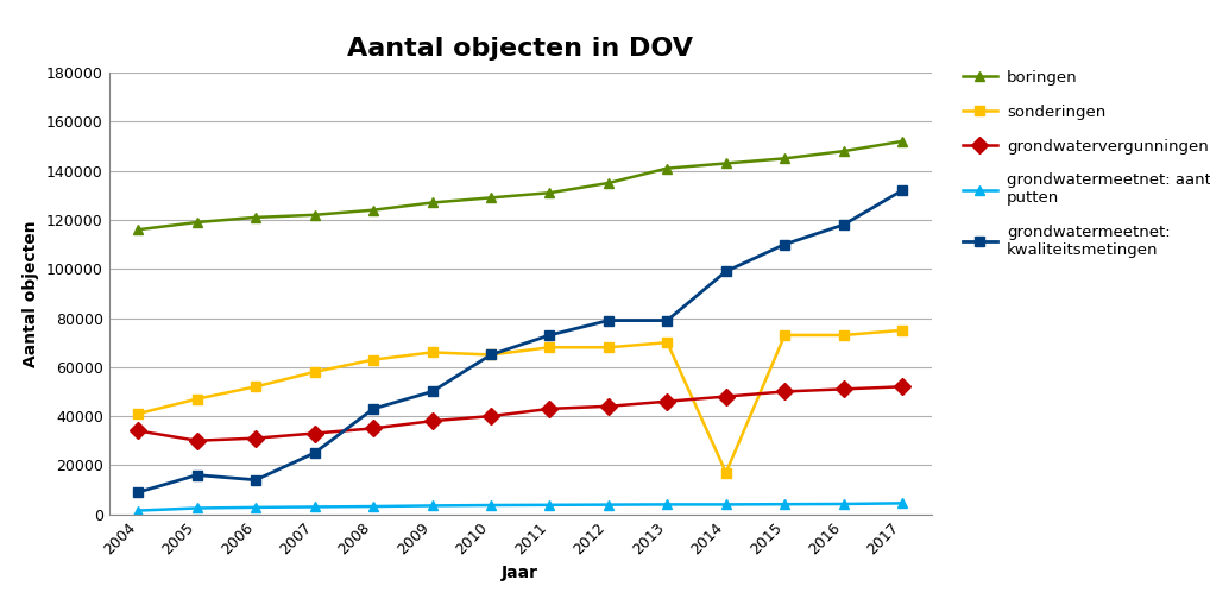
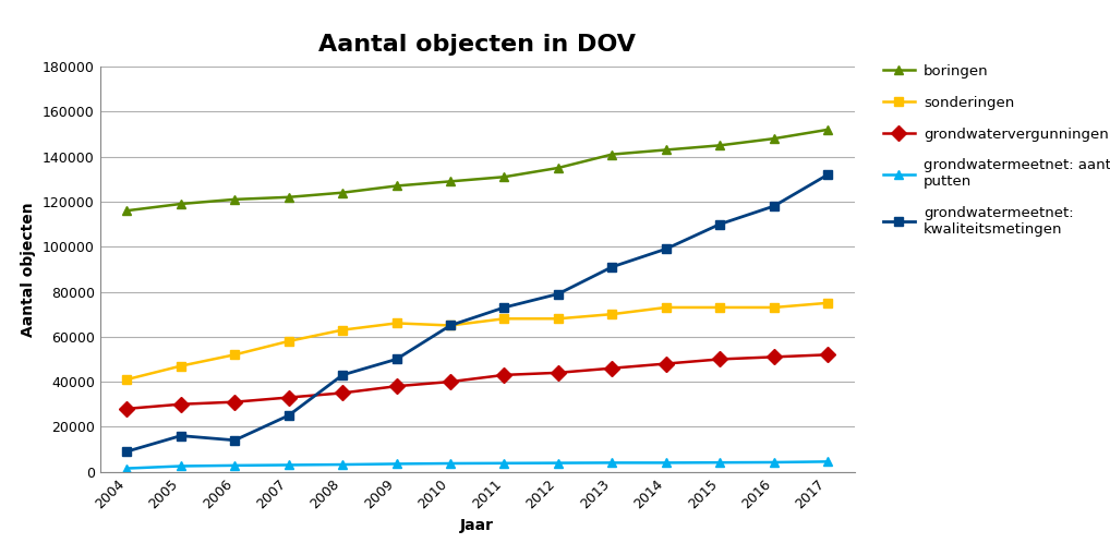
grondwatervergunningen/2004: 34000 -> 28000
grondwatermeetnet: kwaliteitsmetingen/2013: 79000 -> 91000
sonderingen/2014: 17000 -> 73000
